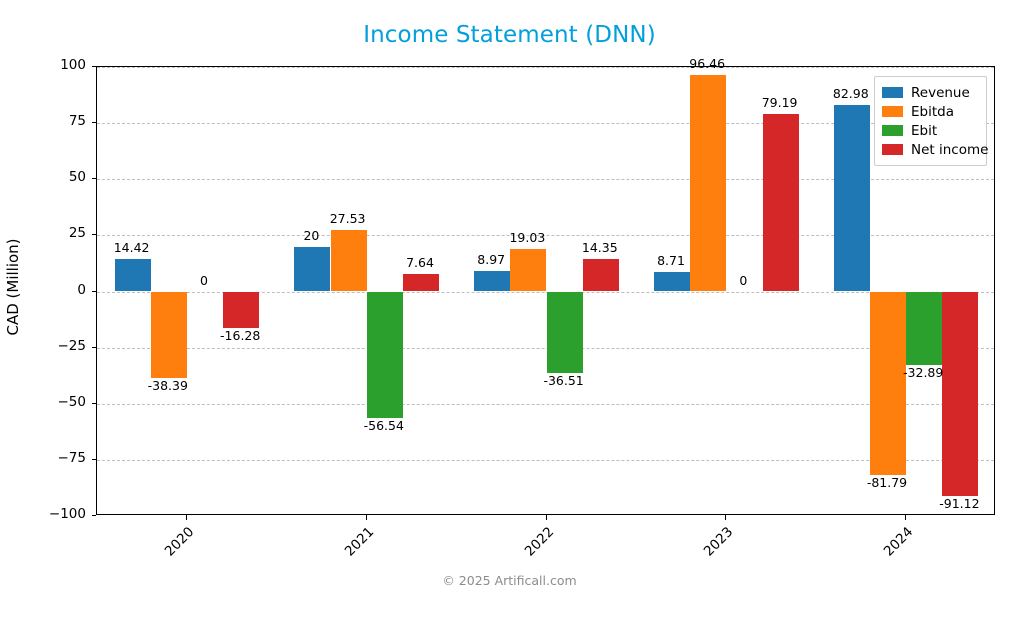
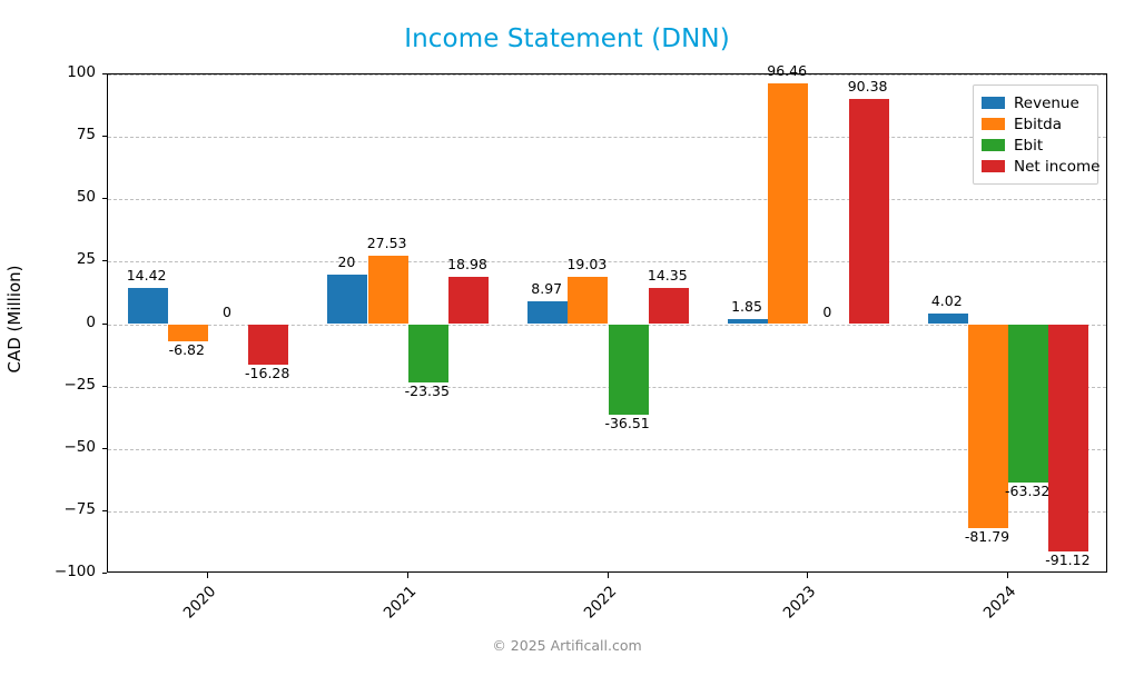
Ebitda/2020: -38.39 -> -6.82
Ebit/2021: -56.54 -> -23.35
Net income/2021: 7.64 -> 18.98
Revenue/2023: 8.71 -> 1.85
Net income/2023: 79.19 -> 90.38
Revenue/2024: 82.98 -> 4.02
Ebit/2024: -32.89 -> -63.32
